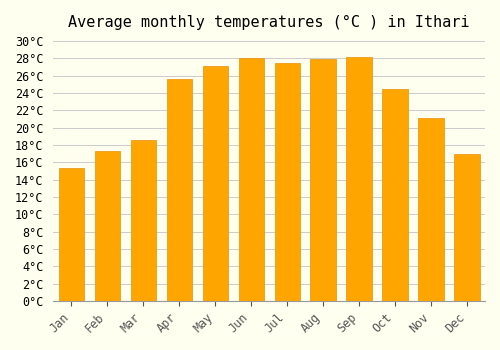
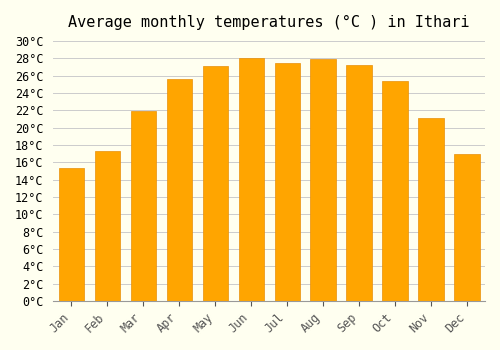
Mar: 18.6°C -> 21.9°C
Sep: 28.2°C -> 27.2°C
Oct: 24.4°C -> 25.4°C
